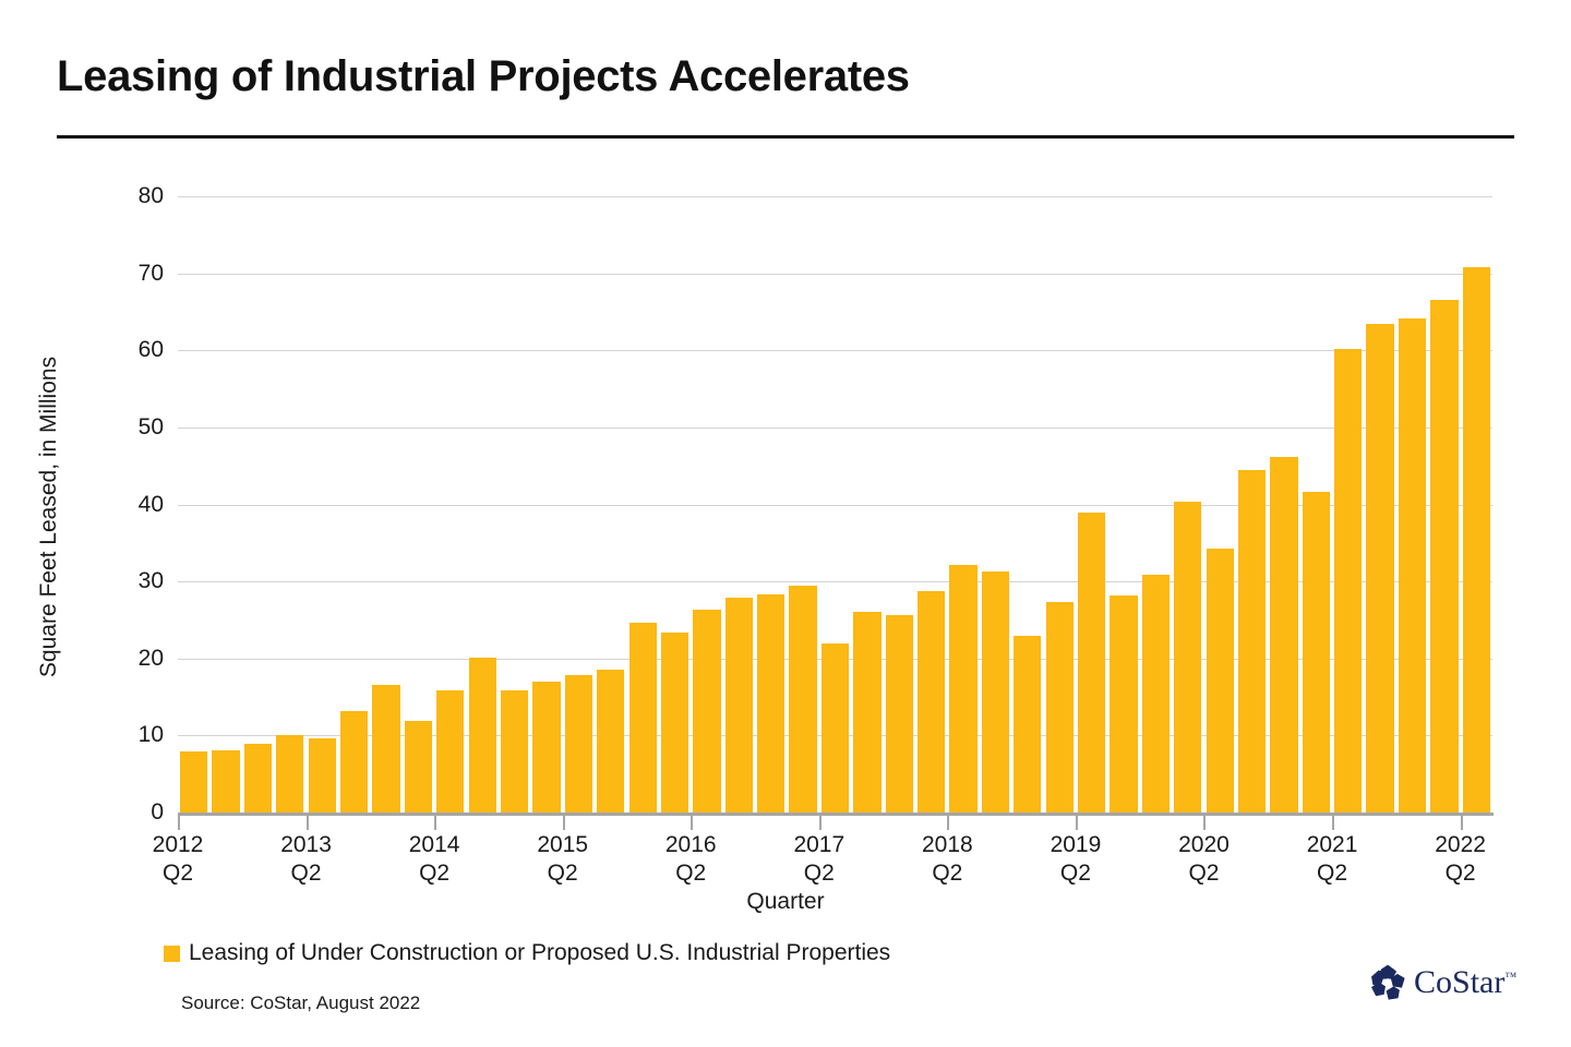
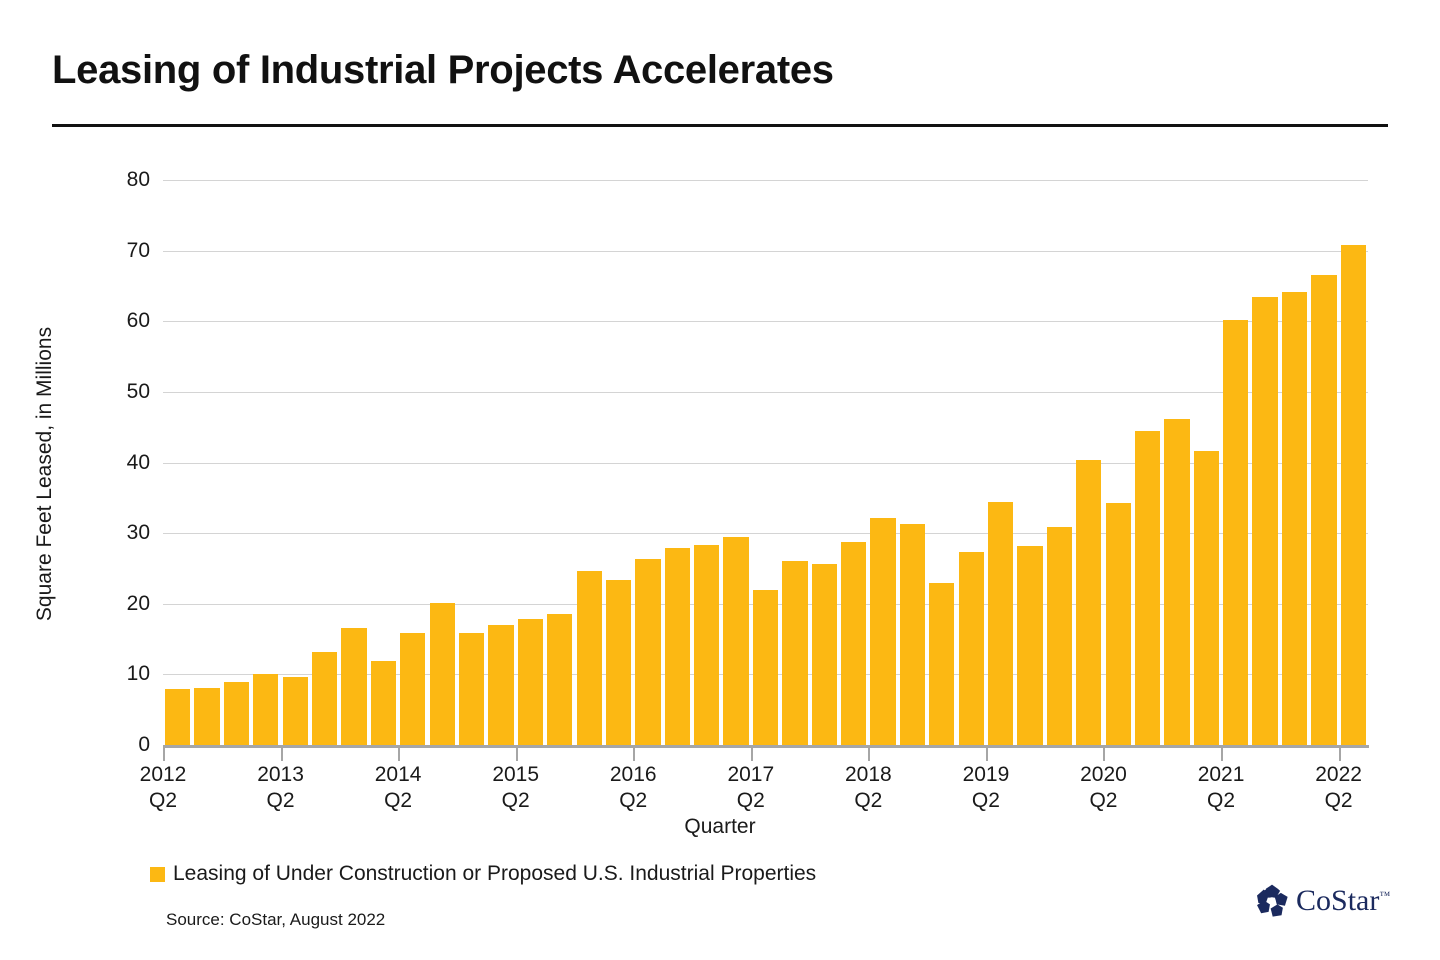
2019 Q2: 39 -> 34
